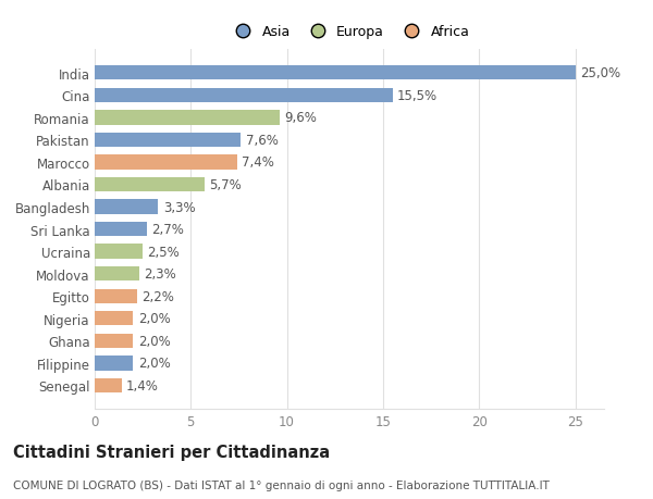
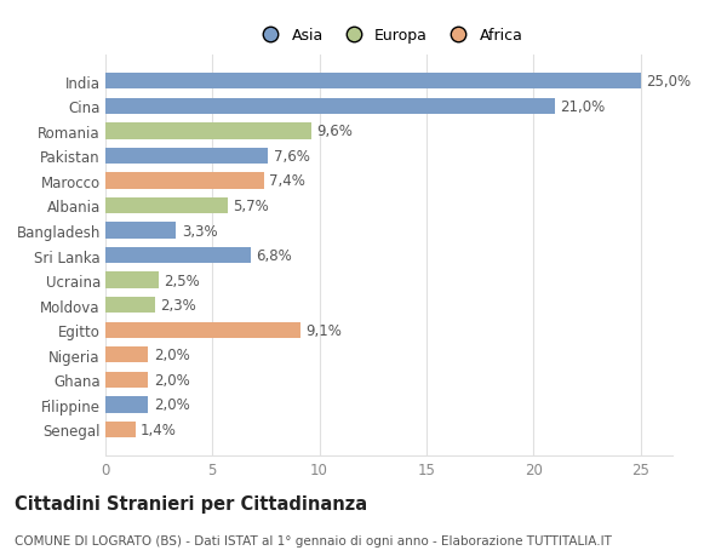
Cina: 15,5% -> 21,0%
Sri Lanka: 2,7% -> 6,8%
Egitto: 2,2% -> 9,1%
